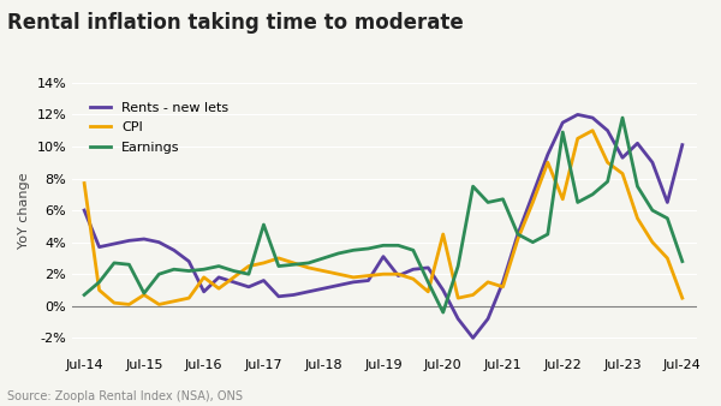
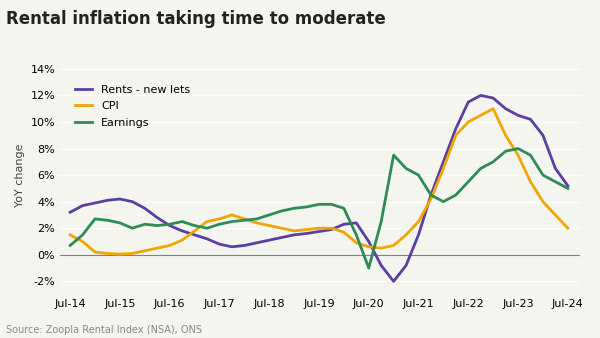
Rents - new lets/Jul-14: 6.0% -> 3.2%
CPI/Jul-14: 7.7% -> 1.5%
CPI/Jul-15: 0.7% -> 0.1%
Earnings/Jul-15: 0.8% -> 2.4%
Rents - new lets/Jul-16: 0.9% -> 2.2%
CPI/Jul-16: 1.8% -> 0.7%
Rents - new lets/Jul-17: 1.6% -> 0.8%
Earnings/Jul-17: 5.1% -> 2.3%
Rents - new lets/Jul-19: 3.1% -> 1.8%
CPI/Jul-20: 4.5% -> 0.6%
Earnings/Jul-20: -0.4% -> -1.0%
CPI/Jul-21: 1.2% -> 2.5%
Earnings/Jul-21: 6.7% -> 6.0%
CPI/Jul-22: 6.7% -> 10.0%
Earnings/Jul-22: 10.9% -> 5.5%
Rents - new lets/Jul-23: 9.3% -> 10.5%
CPI/Jul-23: 8.3% -> 7.5%
Earnings/Jul-23: 11.8% -> 8.0%
Rents - new lets/Jul-24: 10.1% -> 5.2%
CPI/Jul-24: 0.5% -> 2.0%
Earnings/Jul-24: 2.8% -> 5.0%
